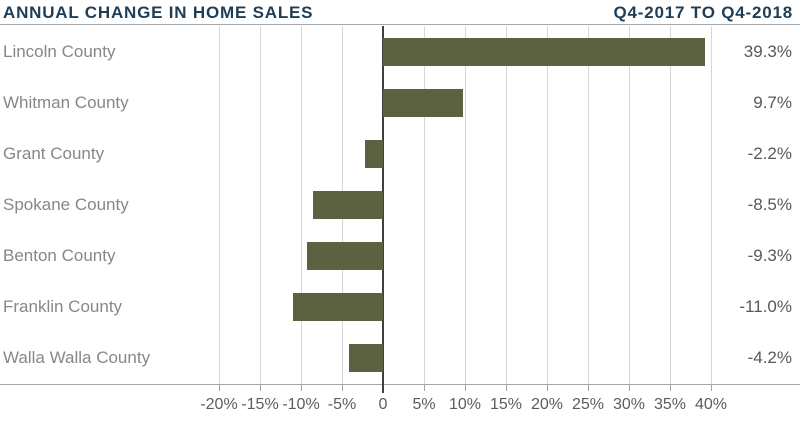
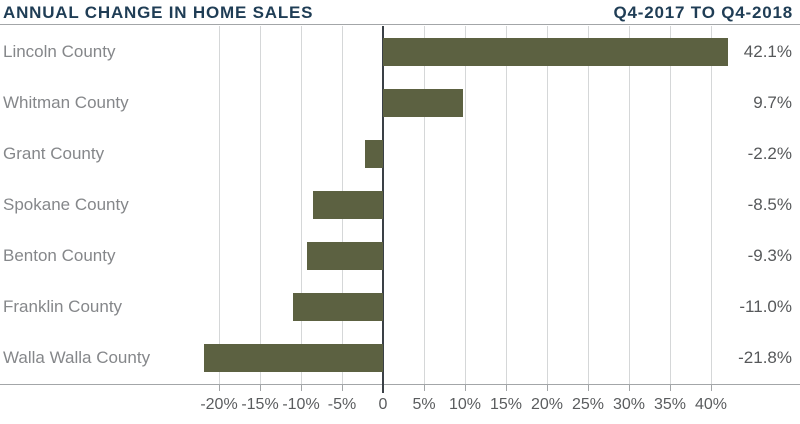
Lincoln County: 39.3% -> 42.1%
Walla Walla County: -4.2% -> -21.8%
